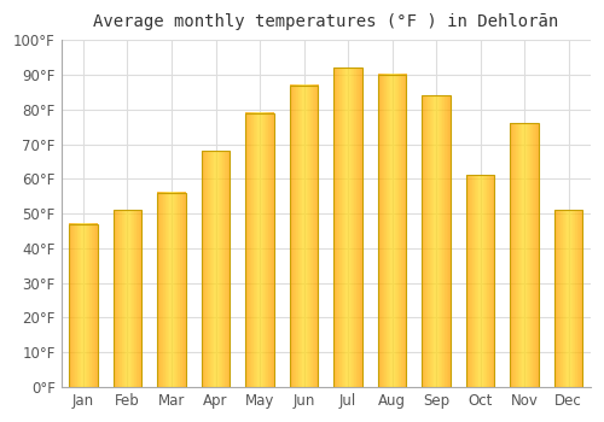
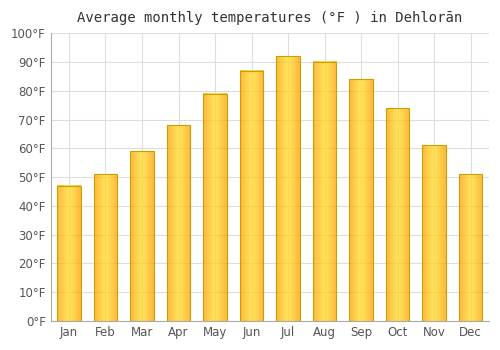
Mar: 56°F -> 59°F
Oct: 61°F -> 74°F
Nov: 76°F -> 61°F
